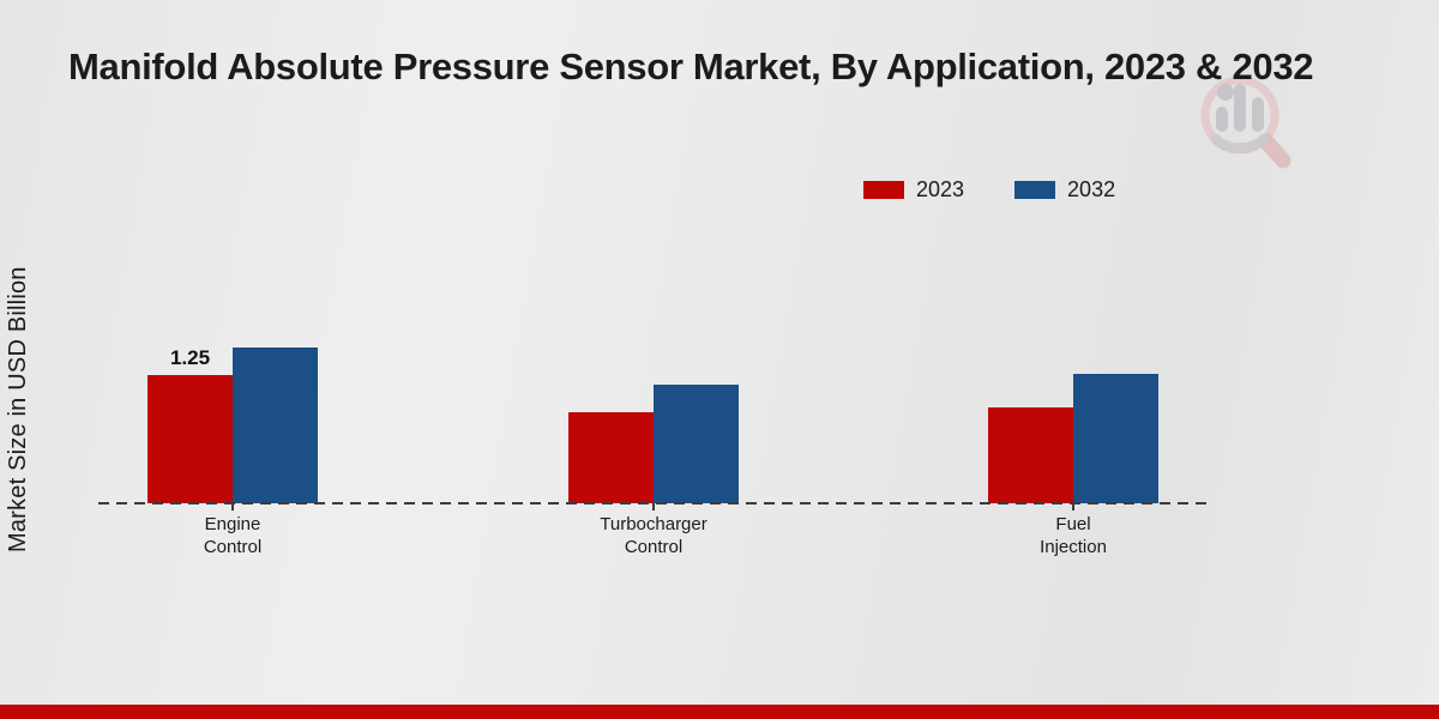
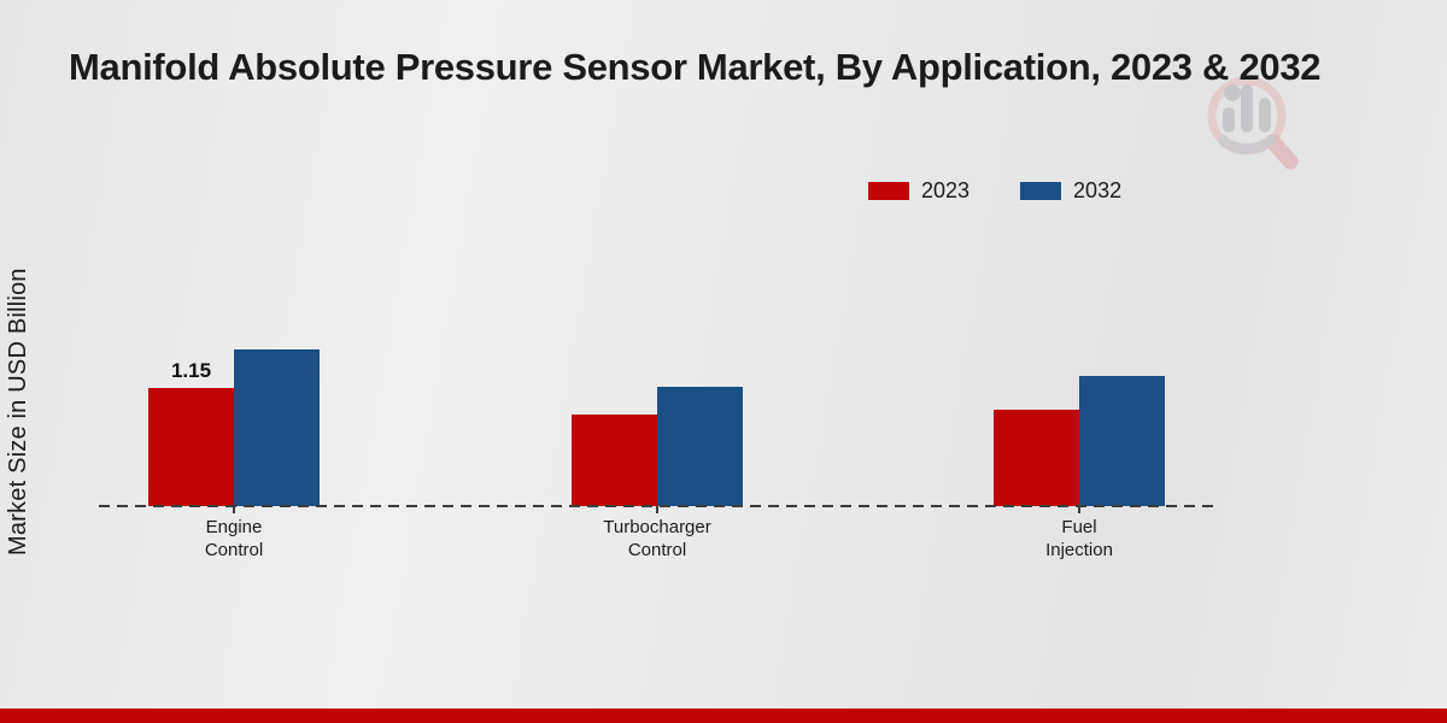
2023/Engine Control: 1.25 -> 1.15
